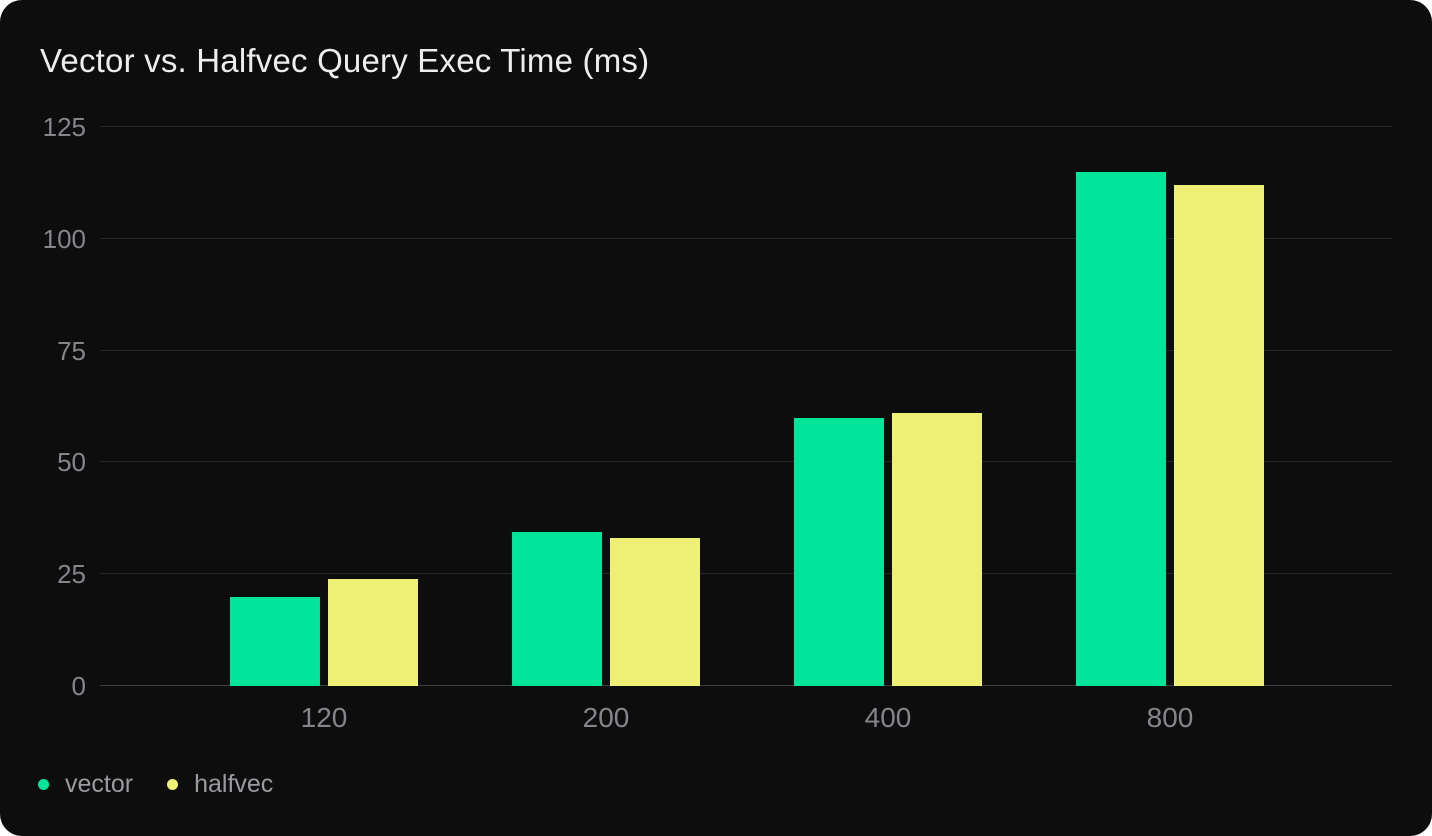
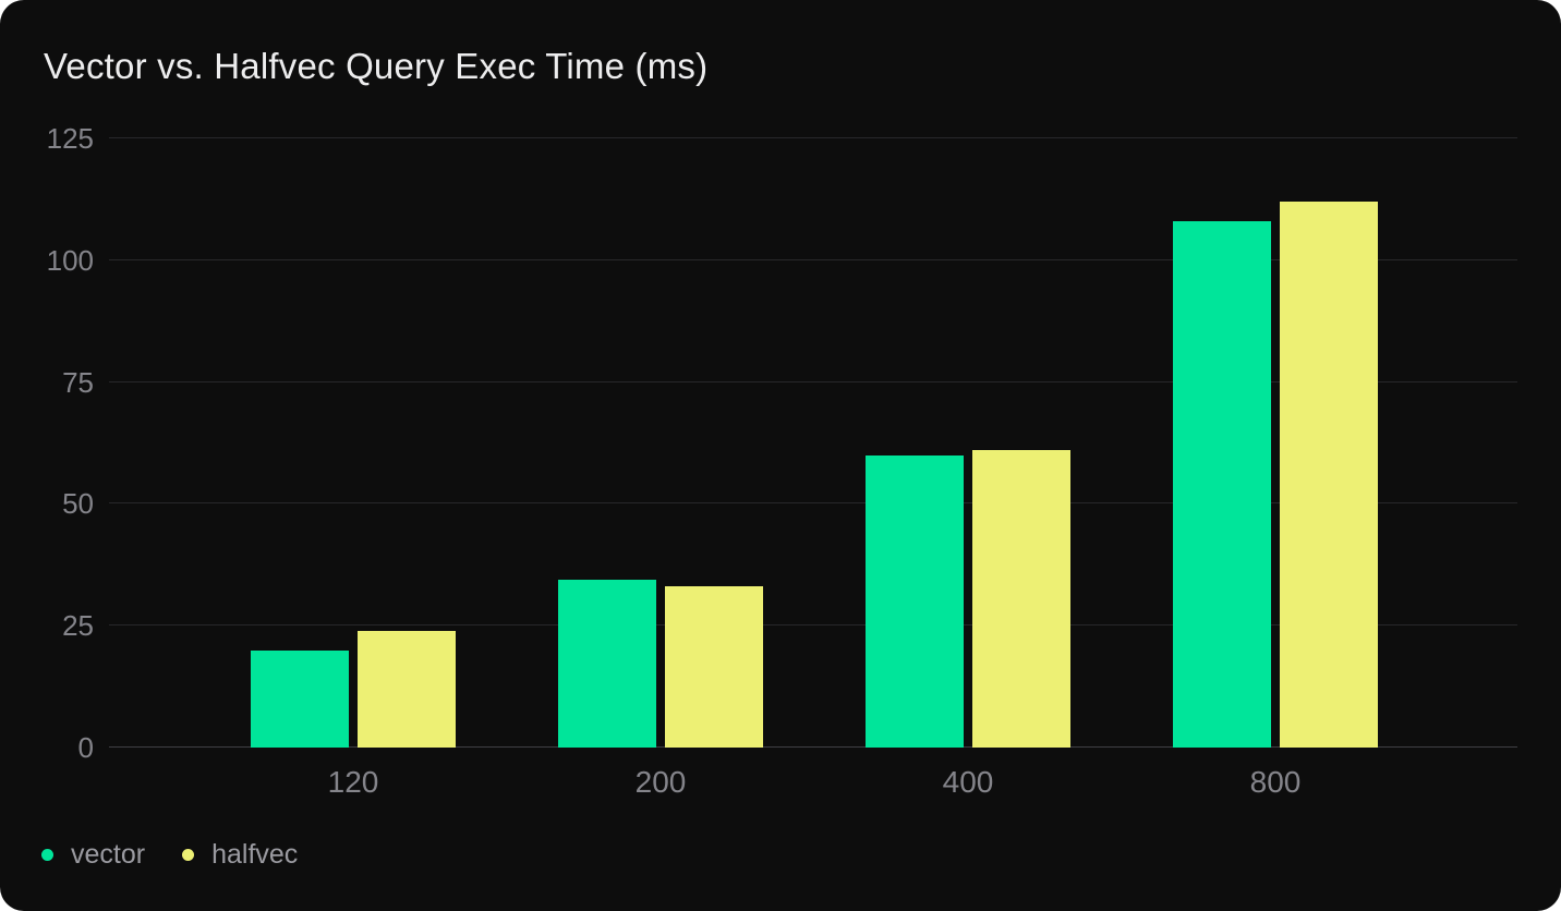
vector/800: 115 -> 108
